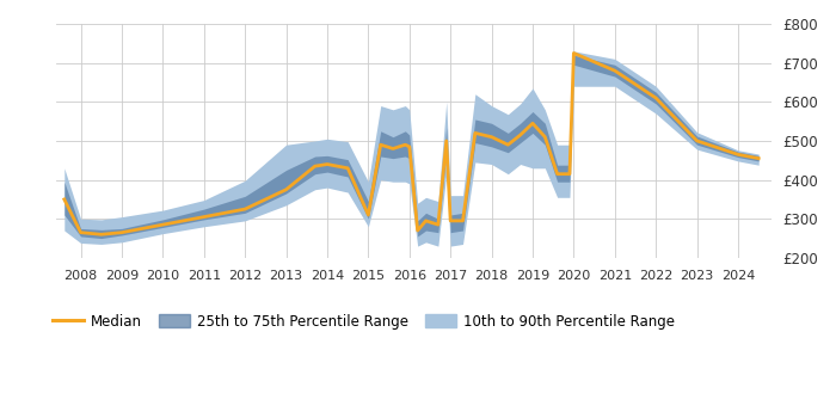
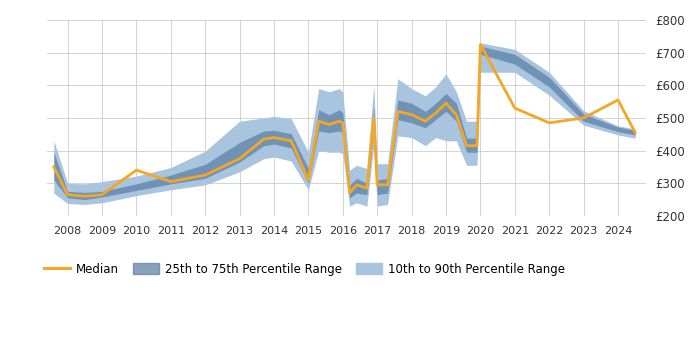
Median/2010: £285 -> £340
Median/2021: £680 -> £530
Median/2022: £610 -> £485
Median/2024: £465 -> £555
